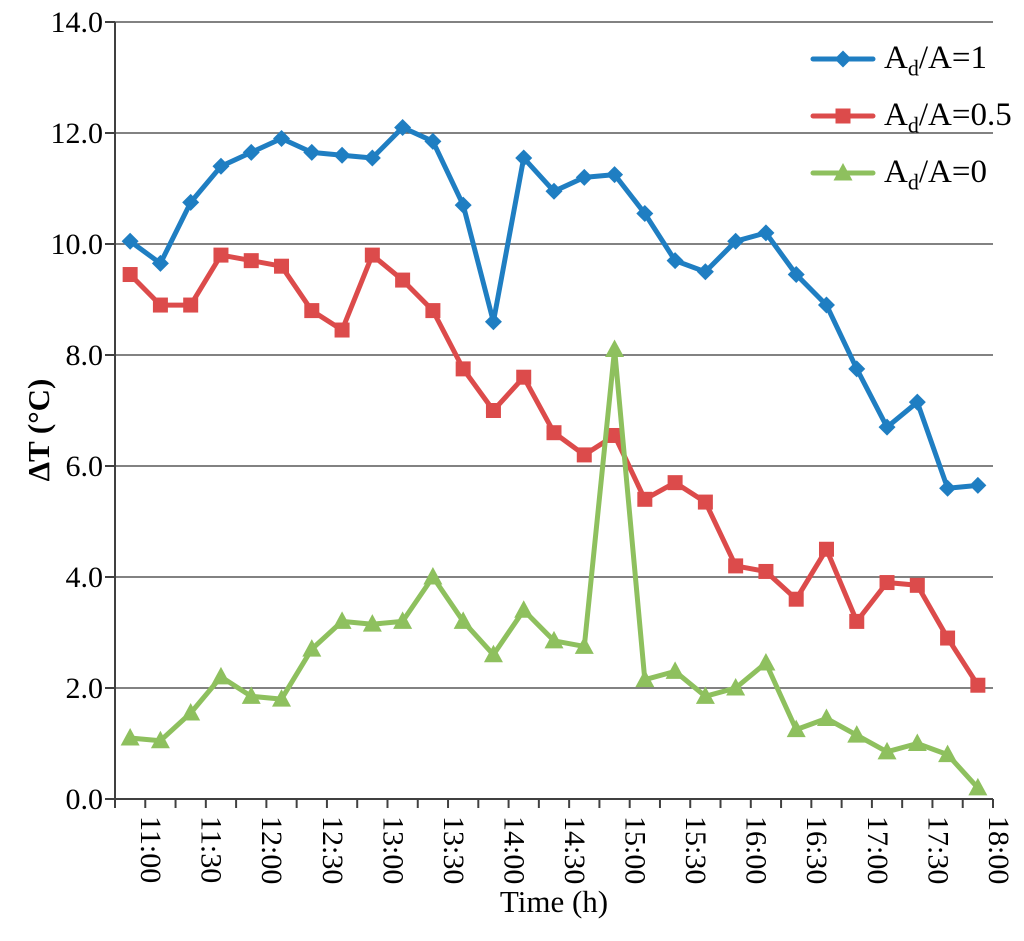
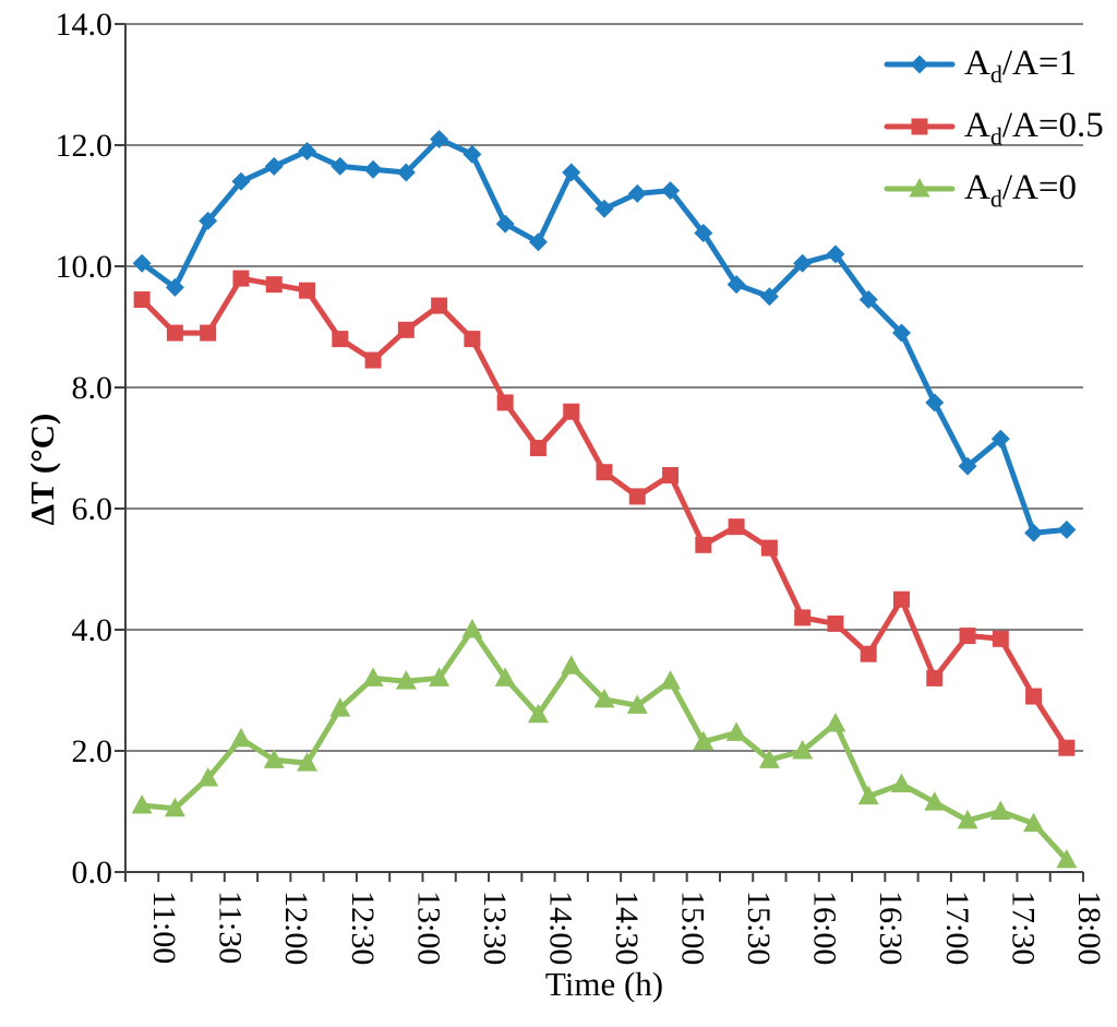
Ad/A=0.5/13:00: 9.8 -> 8.9
Ad/A=1/14:00: 8.6 -> 10.4
Ad/A=0/15:00: 8.1 -> 3.1
